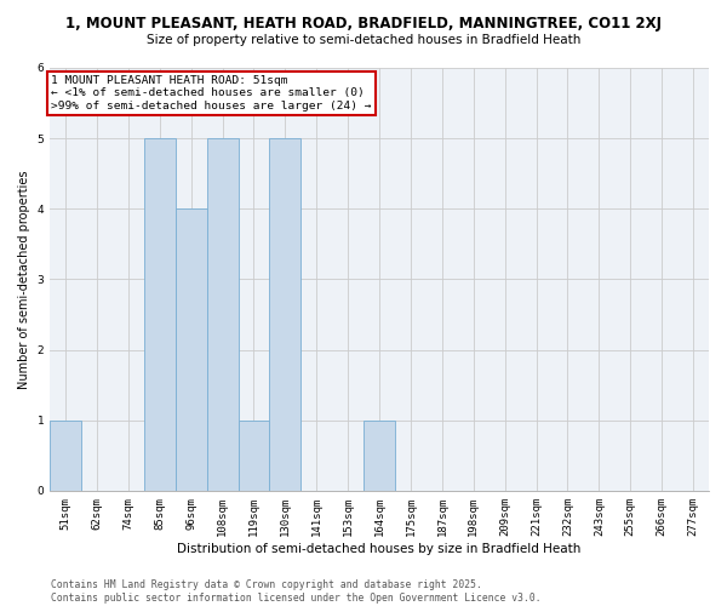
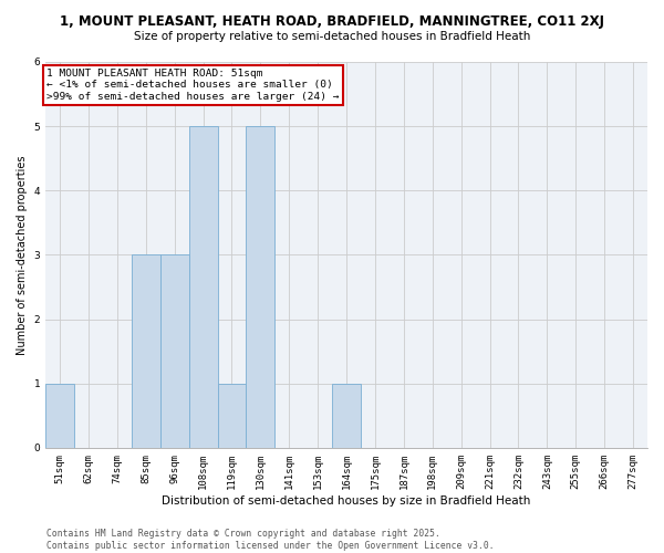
85sqm: 5 -> 3
96sqm: 4 -> 3
